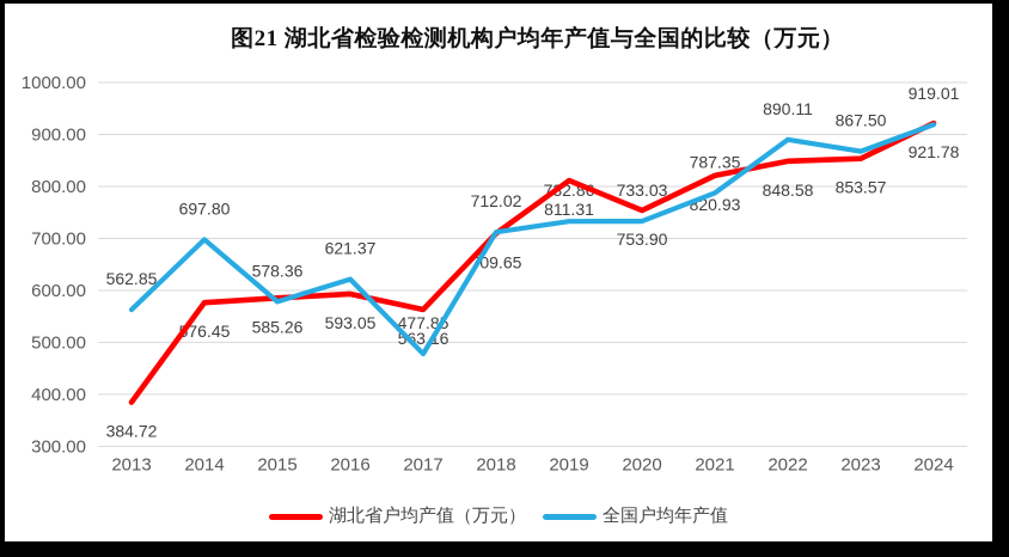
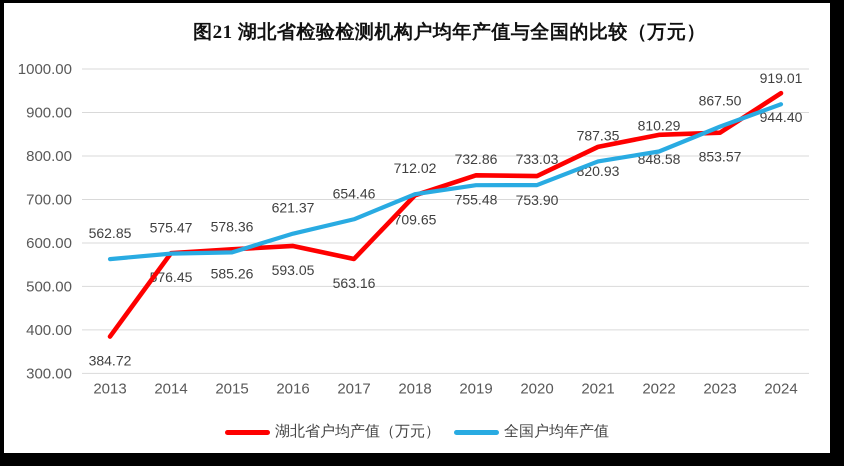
全国户均年产值/2014: 697.80 -> 575.47
全国户均年产值/2017: 477.85 -> 654.46
湖北省户均产值（万元）/2019: 811.31 -> 755.48
全国户均年产值/2022: 890.11 -> 810.29
湖北省户均产值（万元）/2024: 921.78 -> 944.40
